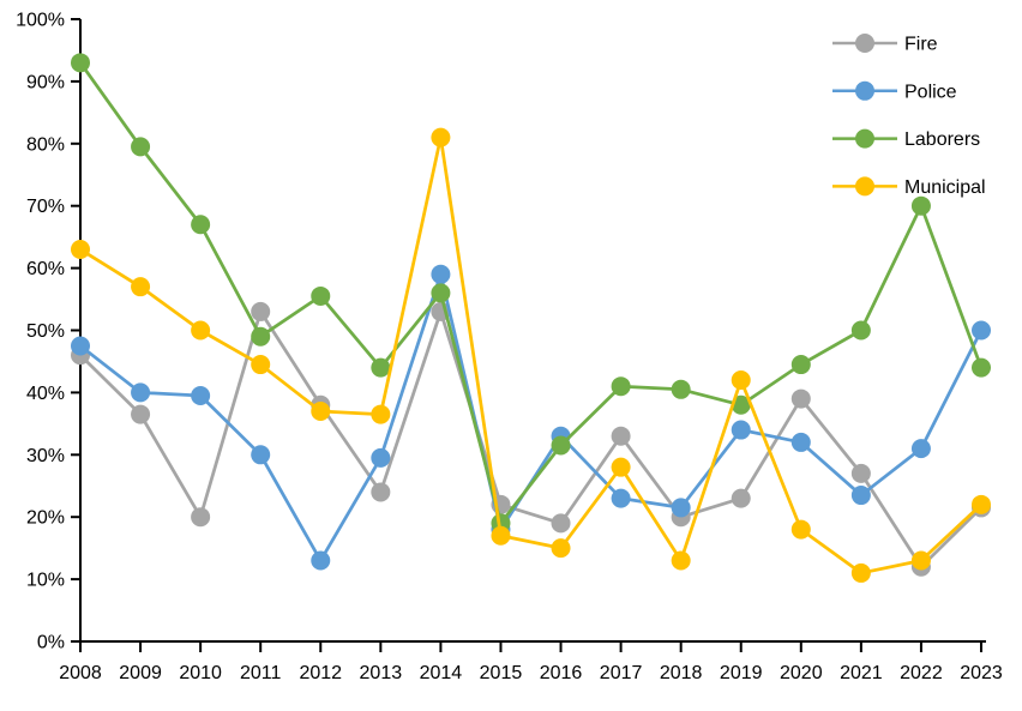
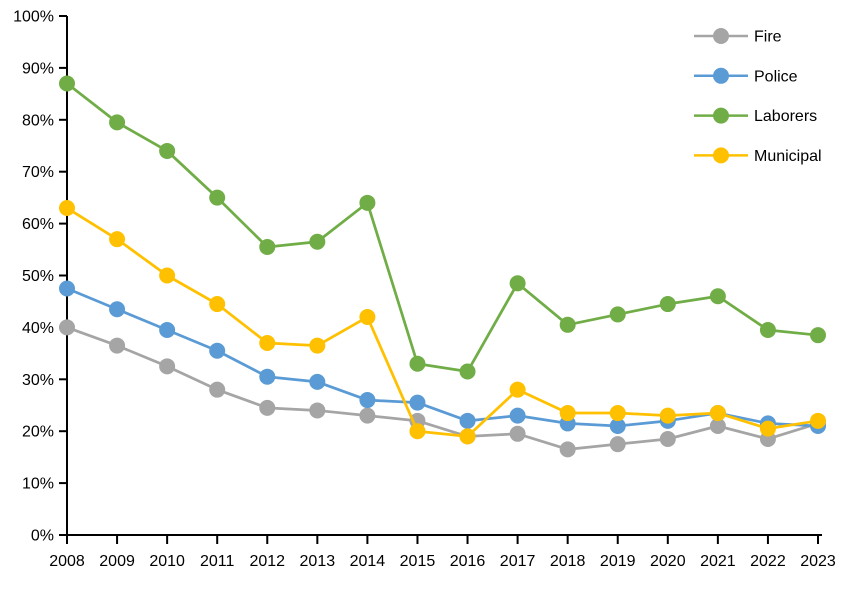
Fire/2008: 46% -> 40%
Laborers/2008: 93% -> 87%
Police/2009: 40% -> 44%
Fire/2010: 20% -> 32%
Laborers/2010: 67% -> 74%
Fire/2011: 53% -> 28%
Police/2011: 30% -> 36%
Laborers/2011: 49% -> 65%
Fire/2012: 38% -> 24%
Police/2012: 13% -> 30%
Laborers/2013: 44% -> 56%
Fire/2014: 53% -> 23%
Police/2014: 59% -> 26%
Laborers/2014: 56% -> 64%
Municipal/2014: 81% -> 42%
Police/2015: 18% -> 26%
Laborers/2015: 19% -> 33%
Municipal/2015: 17% -> 20%
Police/2016: 33% -> 22%
Municipal/2016: 15% -> 19%
Fire/2017: 33% -> 20%
Laborers/2017: 41% -> 48%
Fire/2018: 20% -> 16%
Municipal/2018: 13% -> 24%
Fire/2019: 23% -> 18%
Police/2019: 34% -> 21%
Laborers/2019: 38% -> 42%
Municipal/2019: 42% -> 24%
Fire/2020: 39% -> 18%
Police/2020: 32% -> 22%
Municipal/2020: 18% -> 23%
Fire/2021: 27% -> 21%
Laborers/2021: 50% -> 46%
Municipal/2021: 11% -> 24%
Fire/2022: 12% -> 18%
Police/2022: 31% -> 22%
Laborers/2022: 70% -> 40%
Municipal/2022: 13% -> 20%
Police/2023: 50% -> 21%
Laborers/2023: 44% -> 38%
